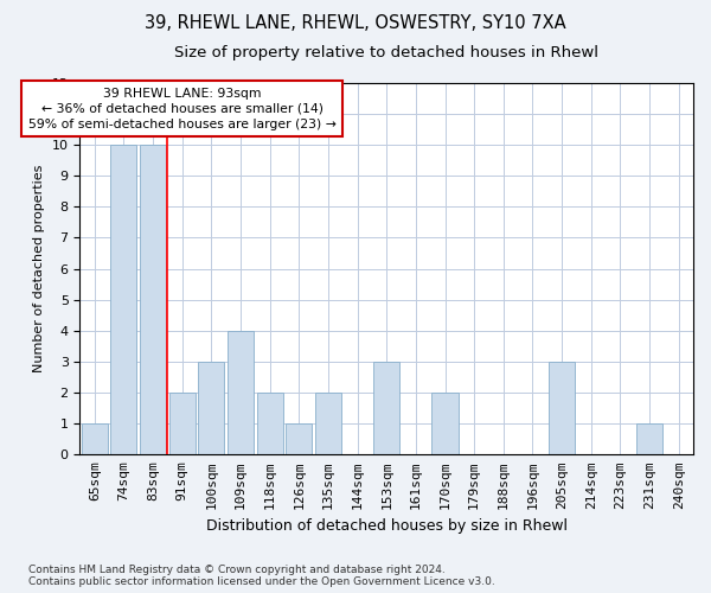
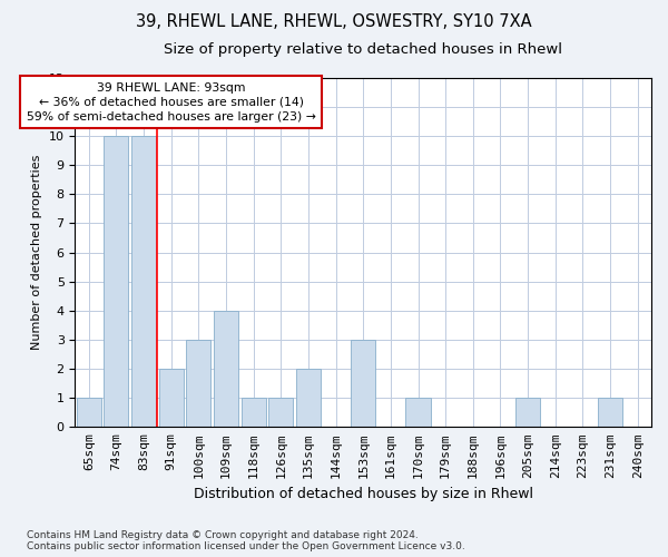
118sqm: 2 -> 1
170sqm: 2 -> 1
205sqm: 3 -> 1
